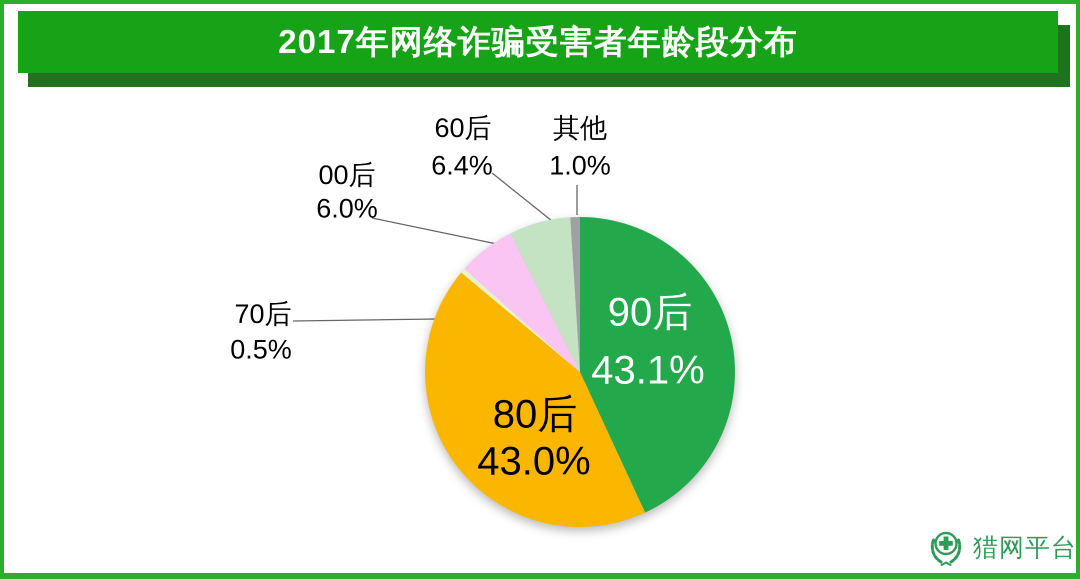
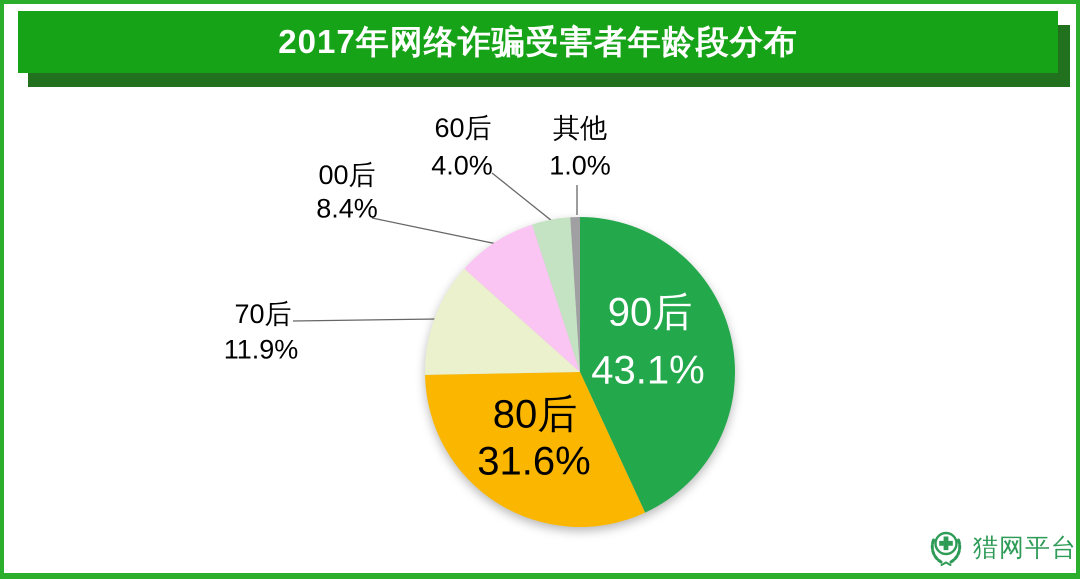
80后: 43.0% -> 31.6%
70后: 0.5% -> 11.9%
00后: 6.0% -> 8.4%
60后: 6.4% -> 4.0%
